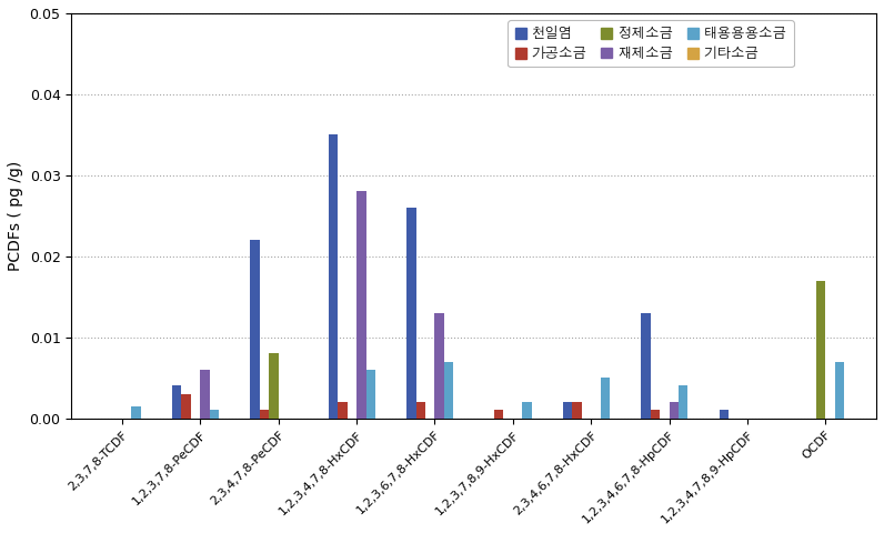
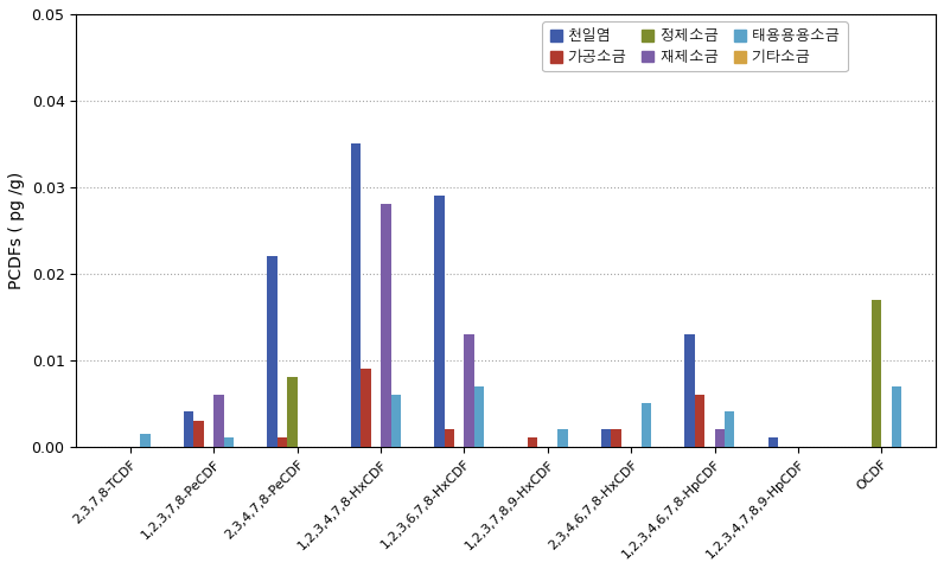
가공소금/1,2,3,4,7,8-HxCDF: 0.002 -> 0.009
천일염/1,2,3,6,7,8-HxCDF: 0.026 -> 0.029
가공소금/1,2,3,4,6,7,8-HpCDF: 0.001 -> 0.006
